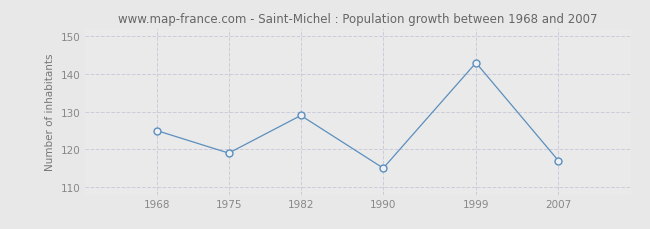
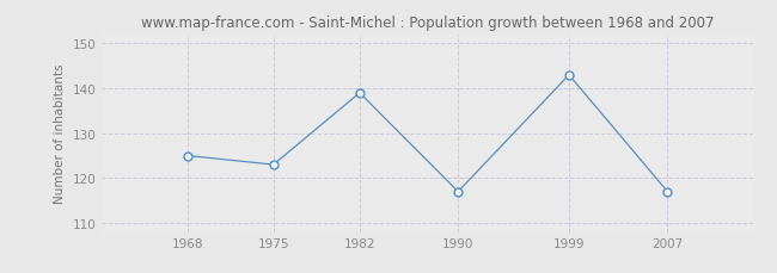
1975: 119 -> 123
1982: 129 -> 139
1990: 115 -> 117
